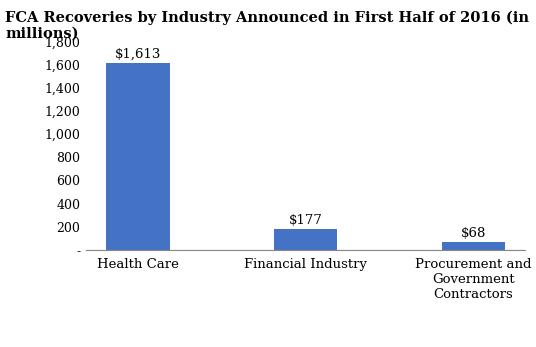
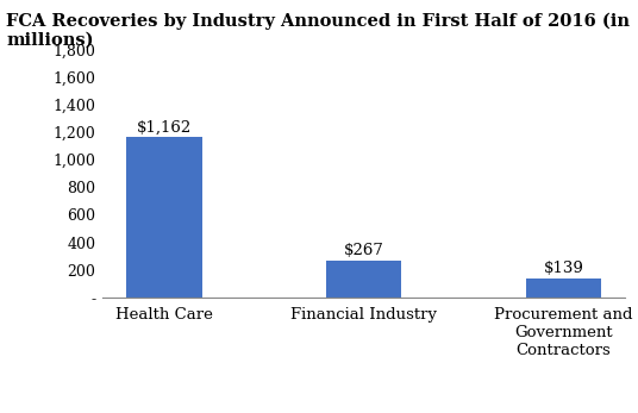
Health Care: $1,613 -> $1,162
Financial Industry: $177 -> $267
Procurement and Government Contractors: $68 -> $139
